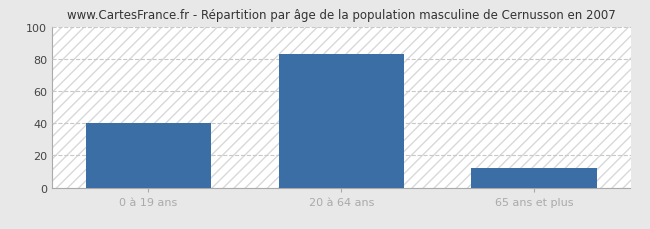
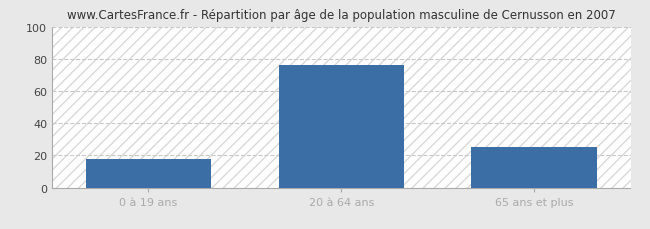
0 à 19 ans: 40 -> 18
20 à 64 ans: 83 -> 76
65 ans et plus: 12 -> 25
